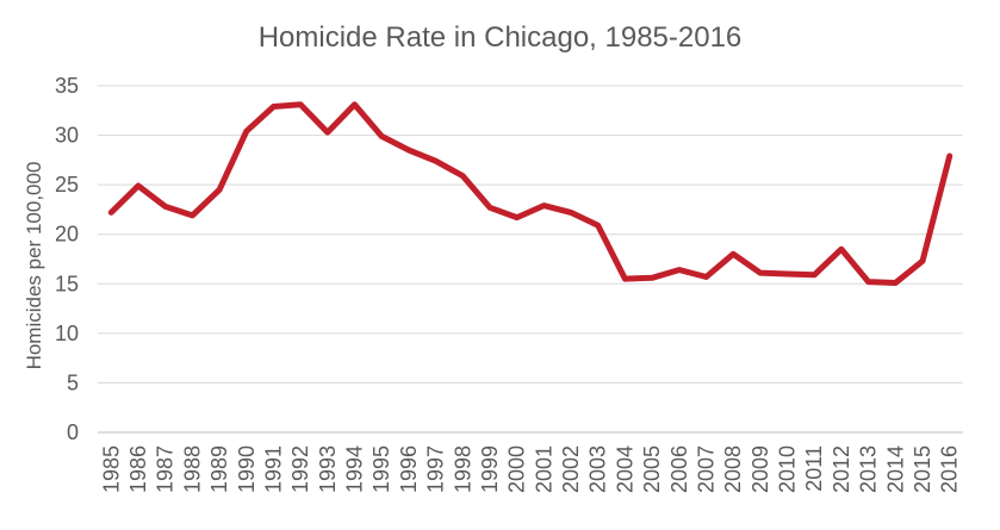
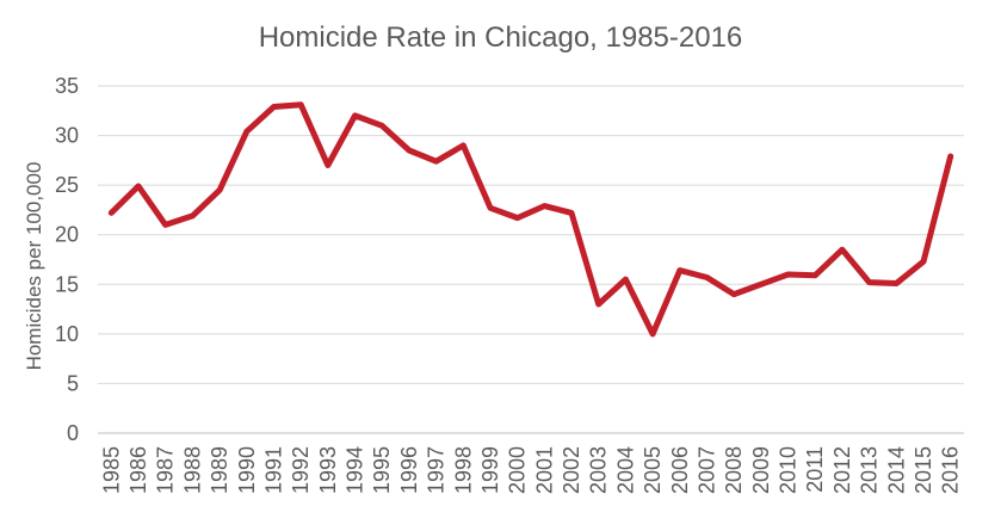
1987: 23 -> 21
1993: 30 -> 27
1994: 33 -> 32
1995: 30 -> 31
1998: 26 -> 29
2003: 21 -> 13
2005: 16 -> 10
2008: 18 -> 14
2009: 16 -> 15
